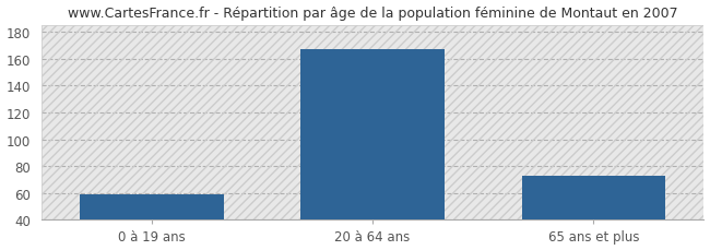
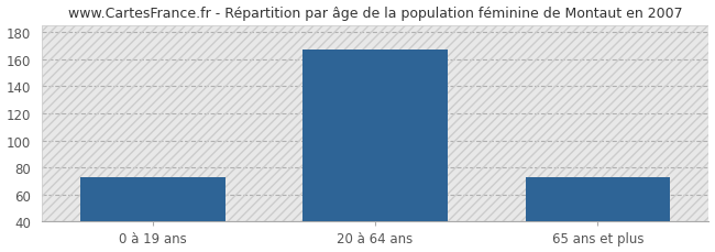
0 à 19 ans: 59 -> 73
